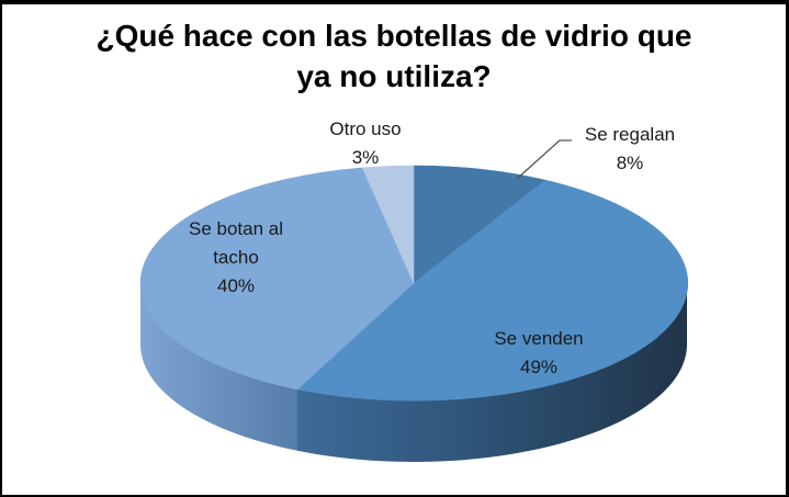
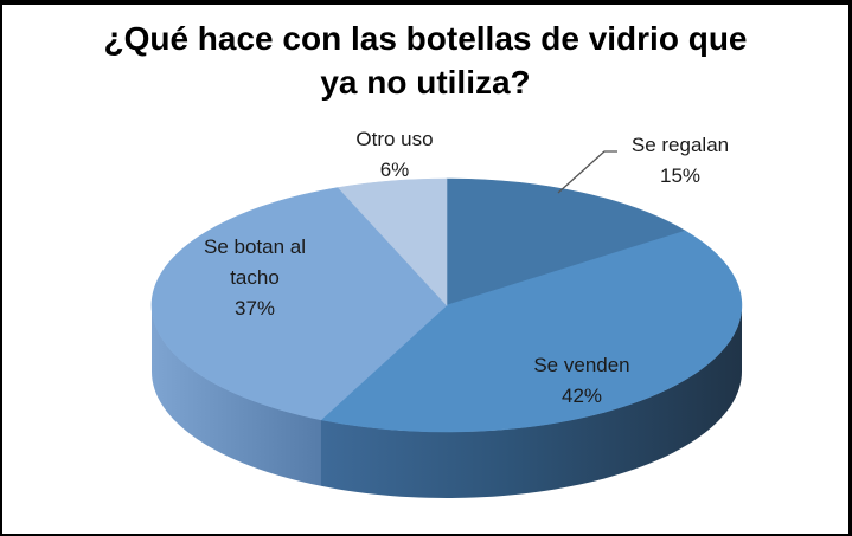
Se regalan: 8% -> 15%
Se venden: 49% -> 42%
Se botan al tacho: 40% -> 37%
Otro uso: 3% -> 6%
